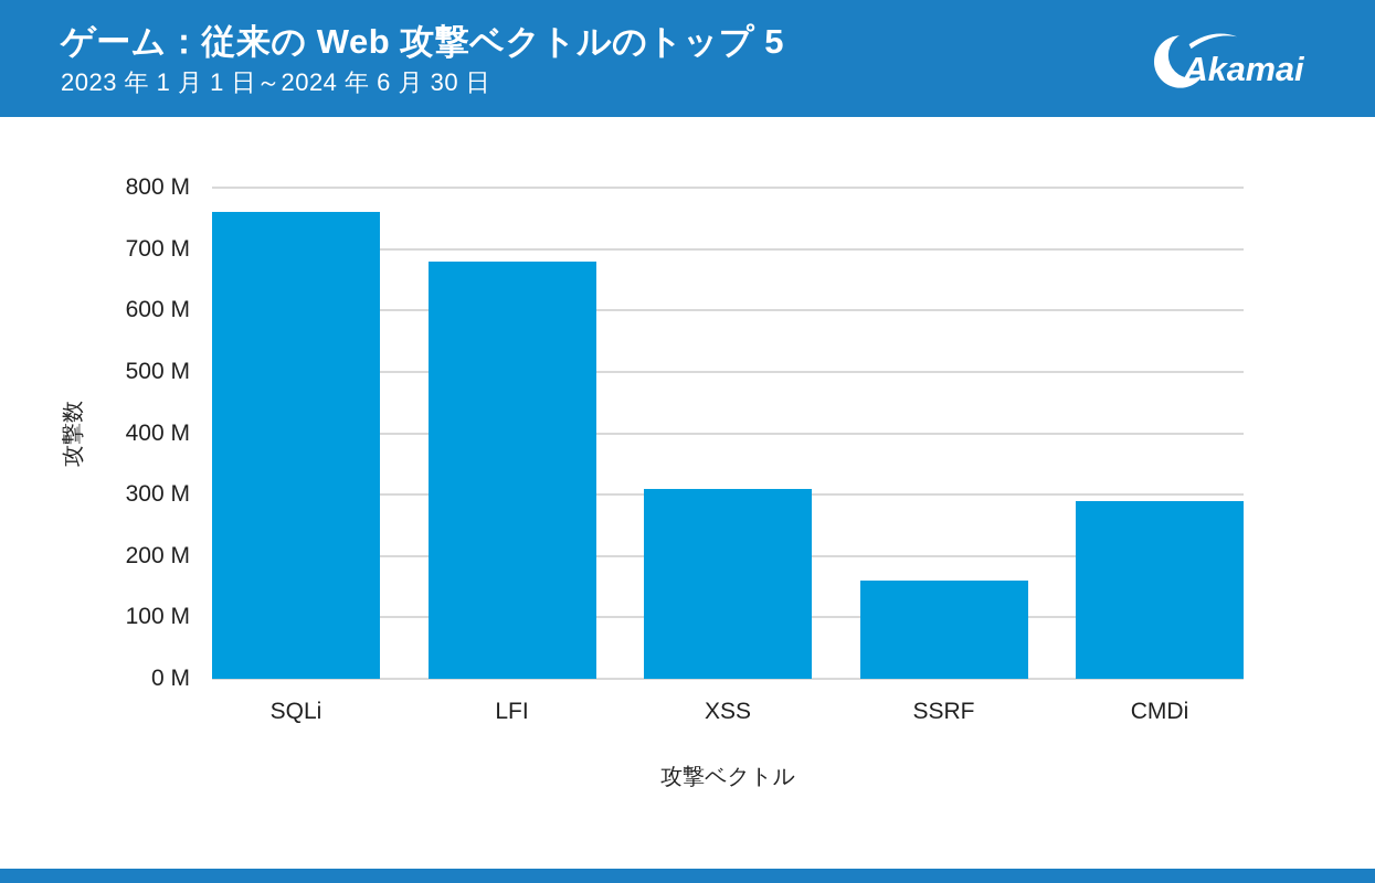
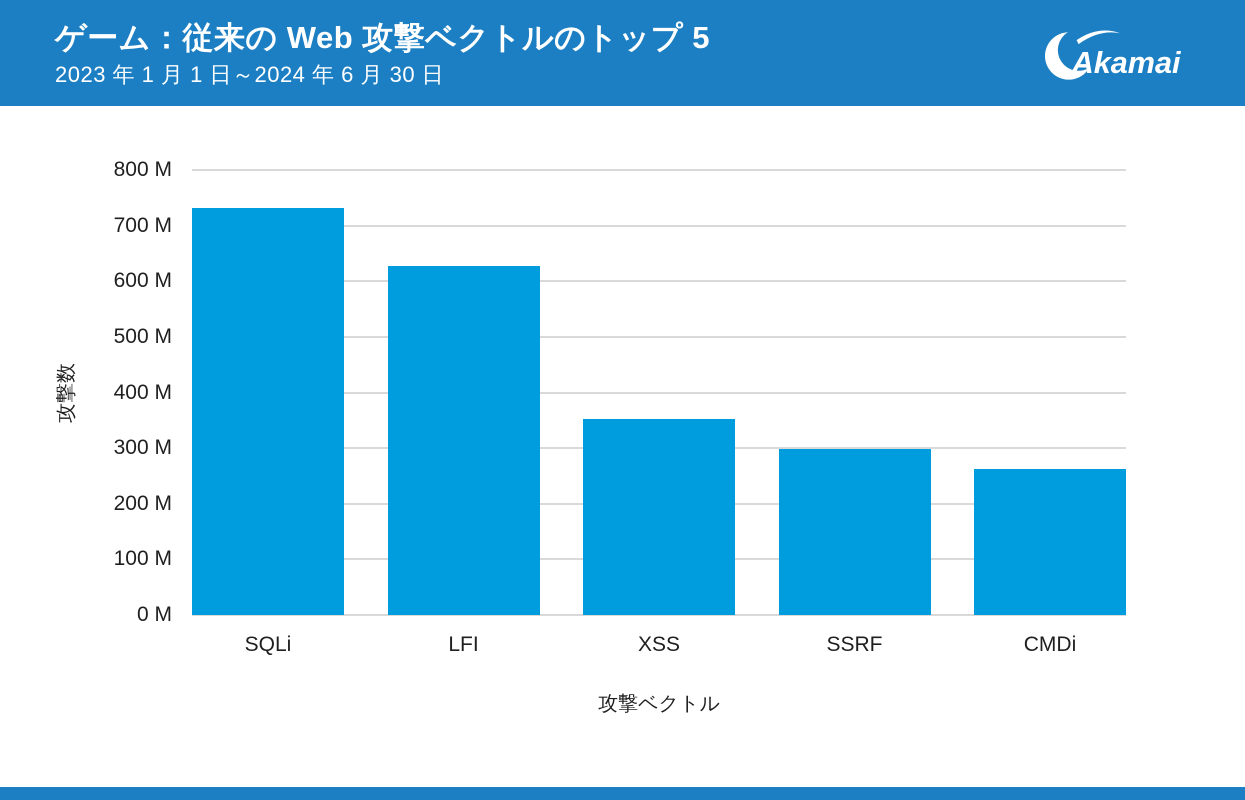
SQLi: 760M -> 730M
LFI: 680M -> 630M
XSS: 310M -> 350M
SSRF: 160M -> 300M
CMDi: 290M -> 260M
